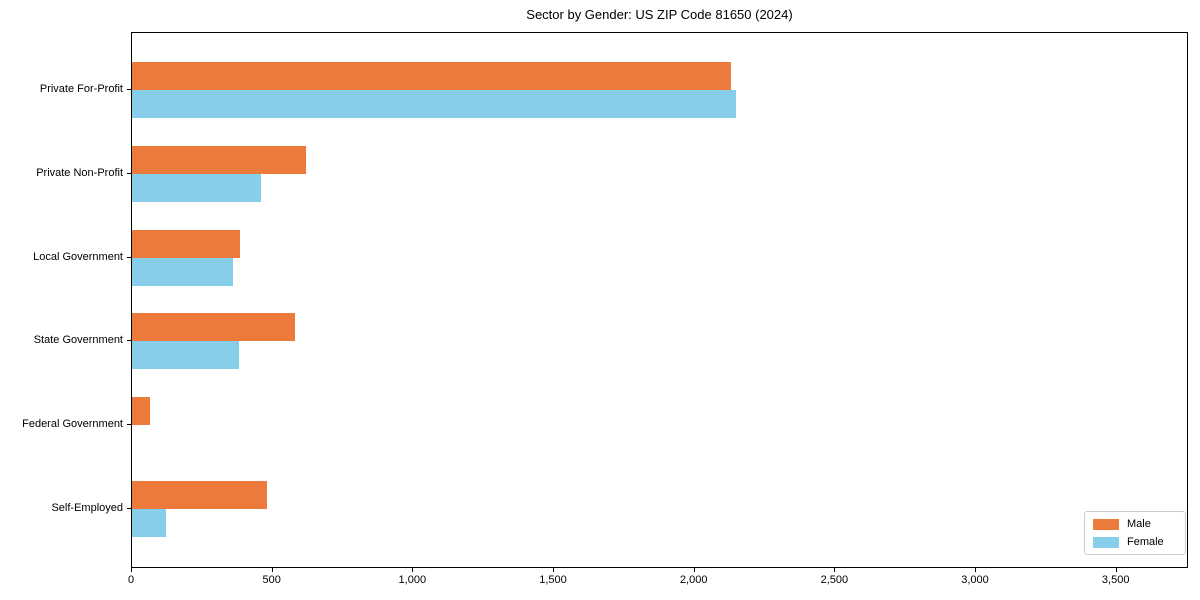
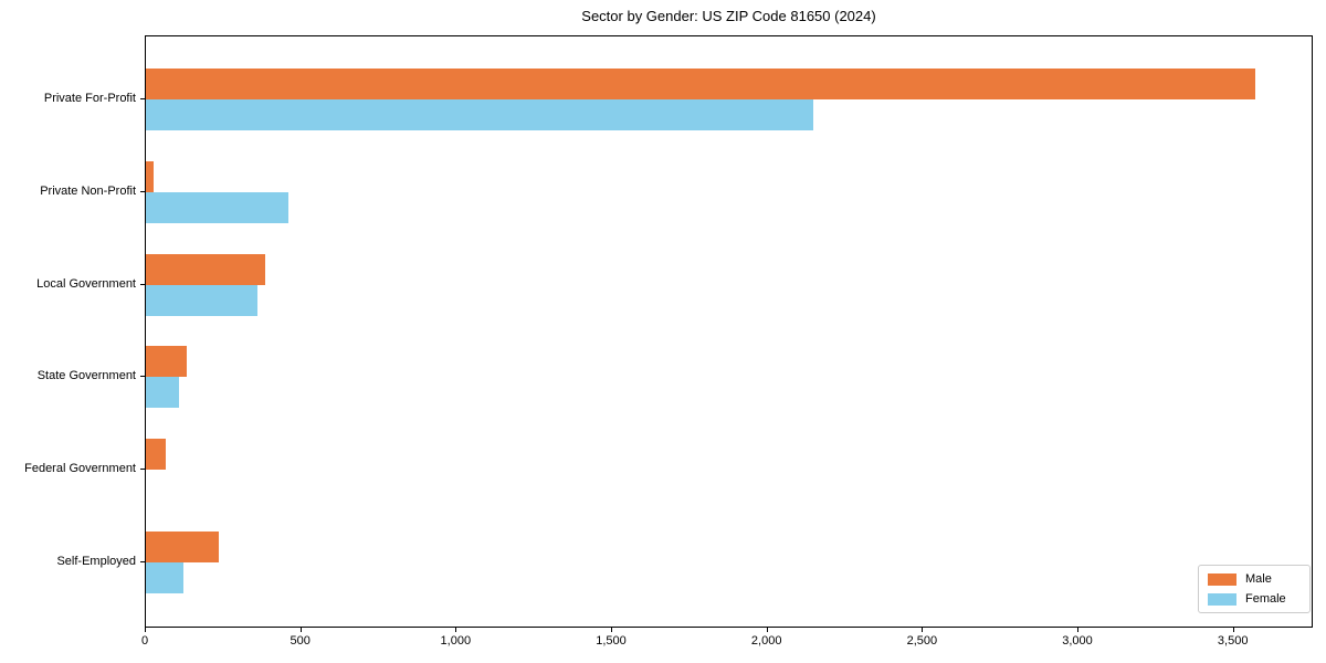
Male/Private For-Profit: 2130 -> 3570
Male/Private Non-Profit: 620 -> 20
Male/State Government: 580 -> 130
Female/State Government: 380 -> 100
Male/Self-Employed: 480 -> 240
